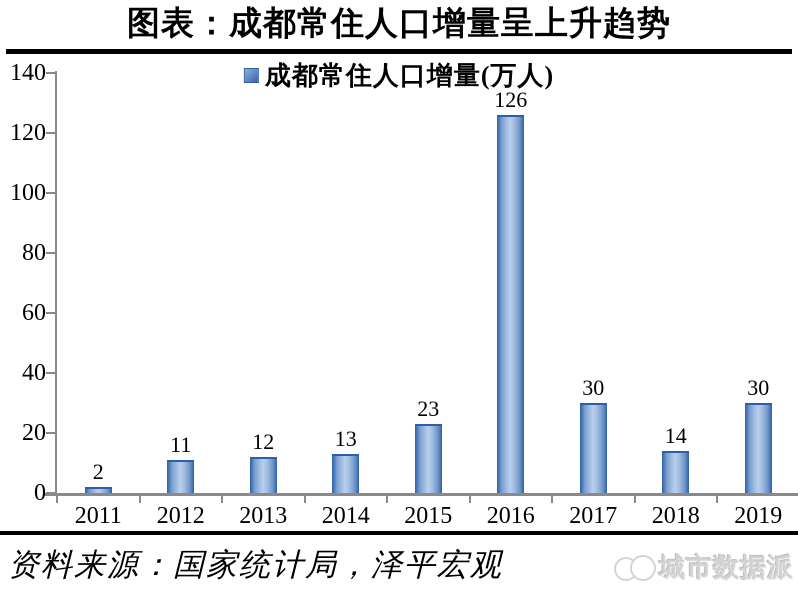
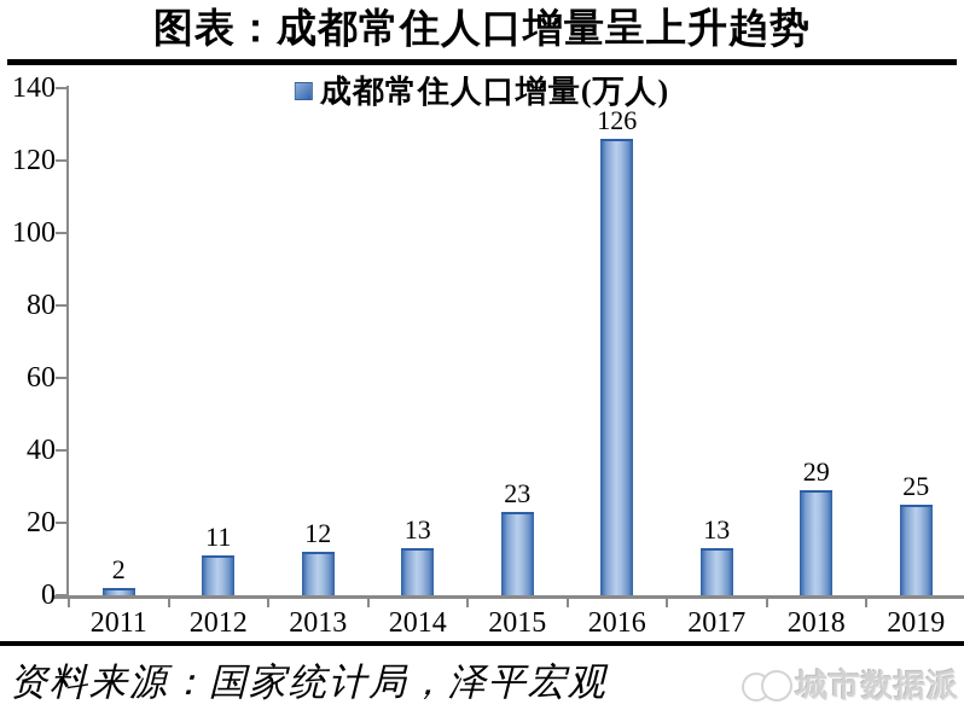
2017: 30 -> 13
2018: 14 -> 29
2019: 30 -> 25
